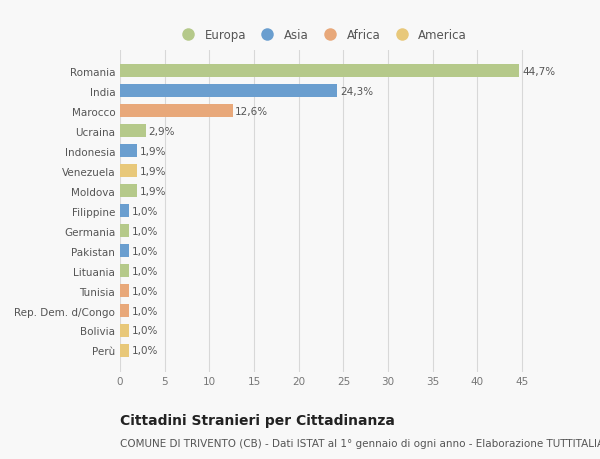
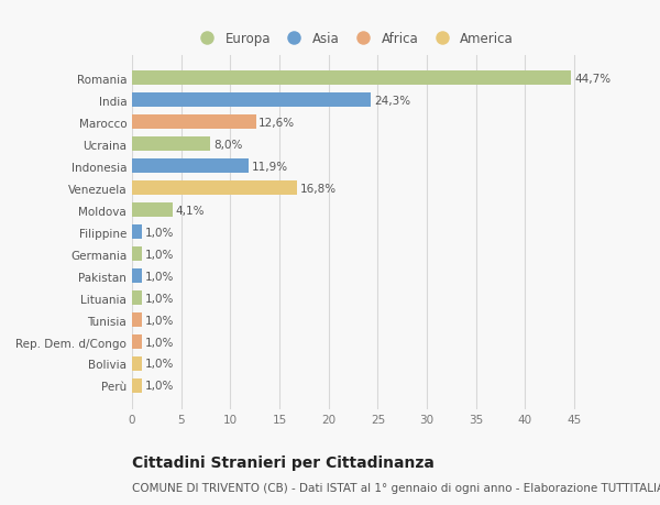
Ucraina: 2,9% -> 8,0%
Indonesia: 1,9% -> 11,9%
Venezuela: 1,9% -> 16,8%
Moldova: 1,9% -> 4,1%
